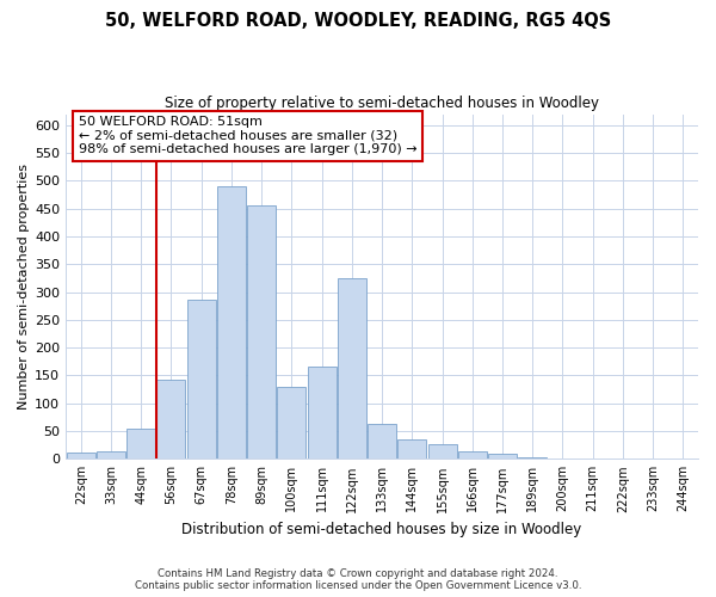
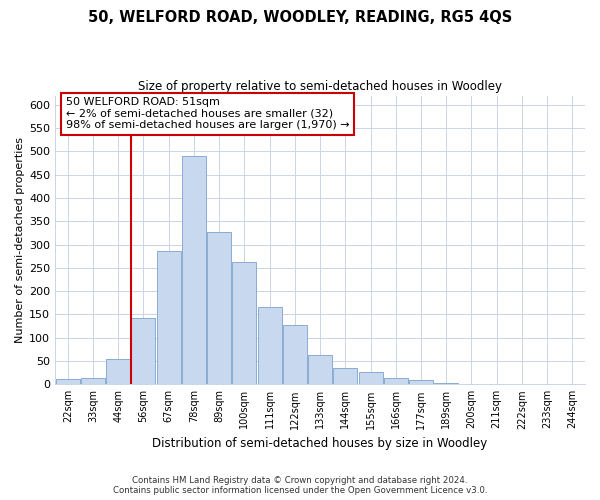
89sqm: 455 -> 328
100sqm: 130 -> 263
122sqm: 325 -> 127
